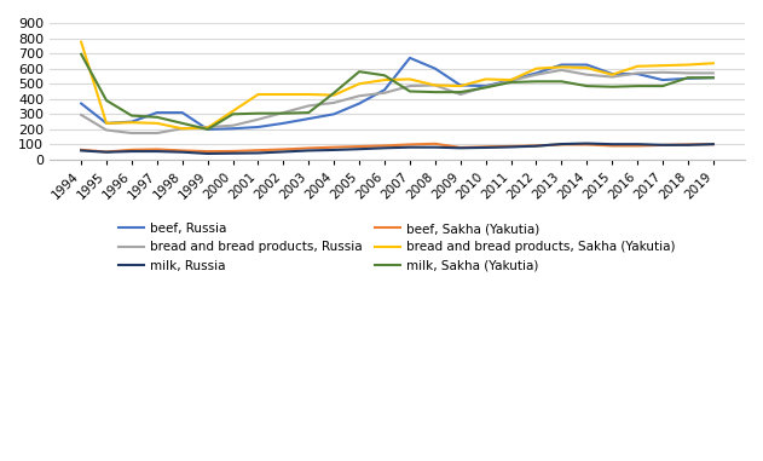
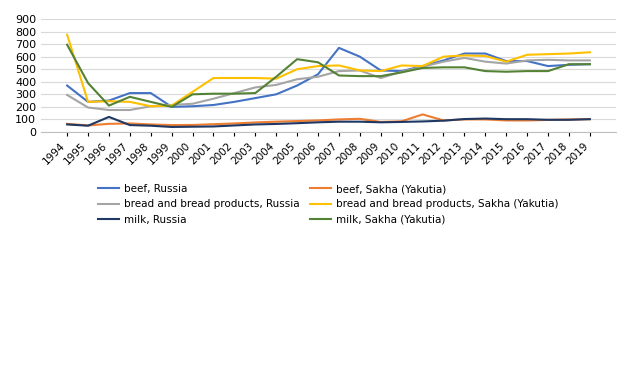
milk, Russia/1996: 60 -> 120
milk, Sakha (Yakutia)/1996: 290 -> 210
beef, Sakha (Yakutia)/2011: 90 -> 140
